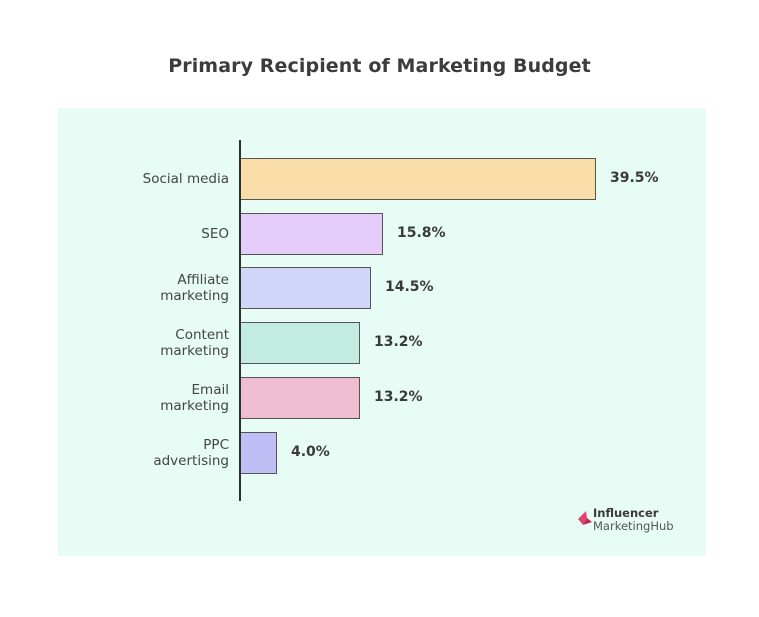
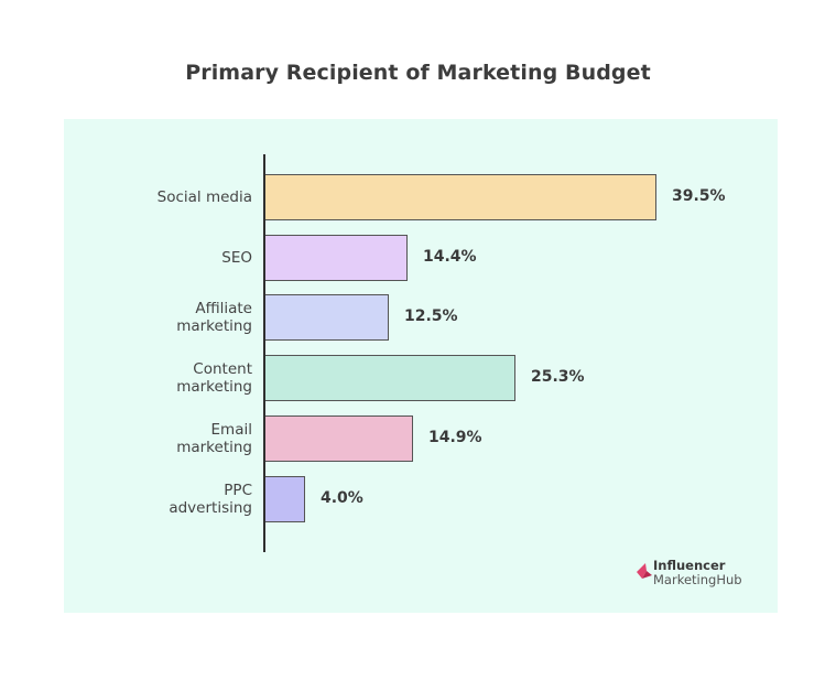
SEO: 15.8% -> 14.4%
Affiliate marketing: 14.5% -> 12.5%
Content marketing: 13.2% -> 25.3%
Email marketing: 13.2% -> 14.9%
